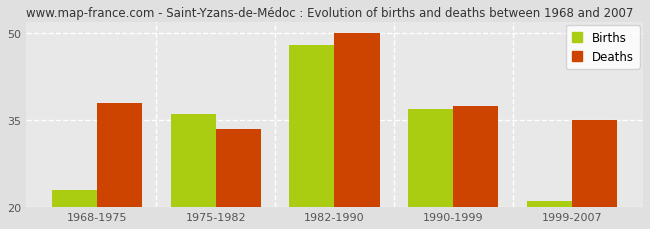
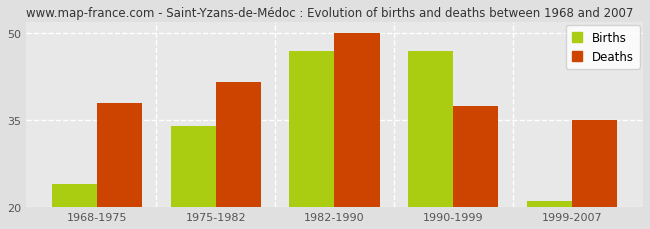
Births/1968-1975: 23 -> 24
Births/1975-1982: 36 -> 34
Deaths/1975-1982: 33.5 -> 41.6
Births/1982-1990: 48 -> 47
Births/1990-1999: 37 -> 47
